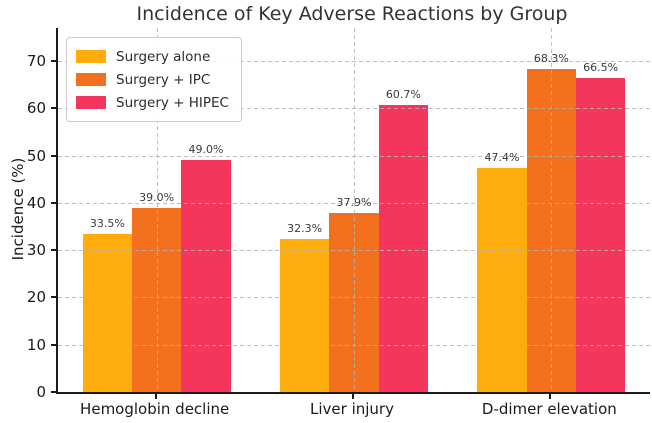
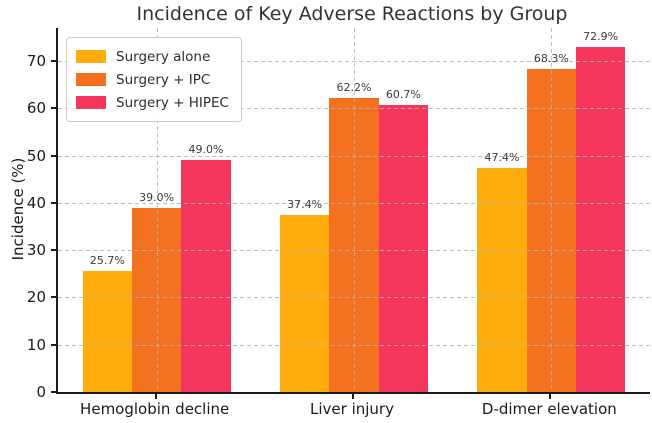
Surgery alone/Hemoglobin decline: 33.5% -> 25.7%
Surgery alone/Liver injury: 32.3% -> 37.4%
Surgery + IPC/Liver injury: 37.9% -> 62.2%
Surgery + HIPEC/D-dimer elevation: 66.5% -> 72.9%
